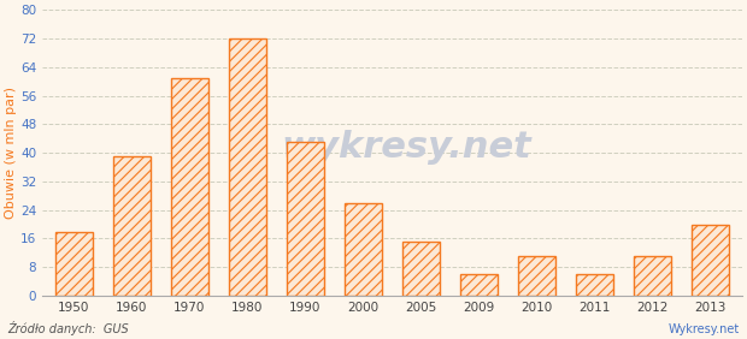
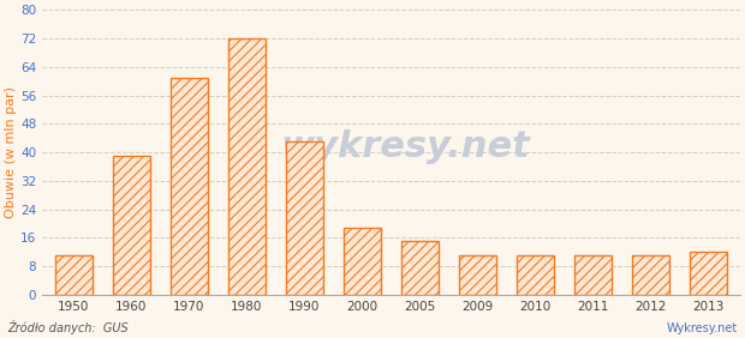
1950: 18 -> 11
2000: 26 -> 19
2009: 6 -> 11
2011: 6 -> 11
2013: 20 -> 12
